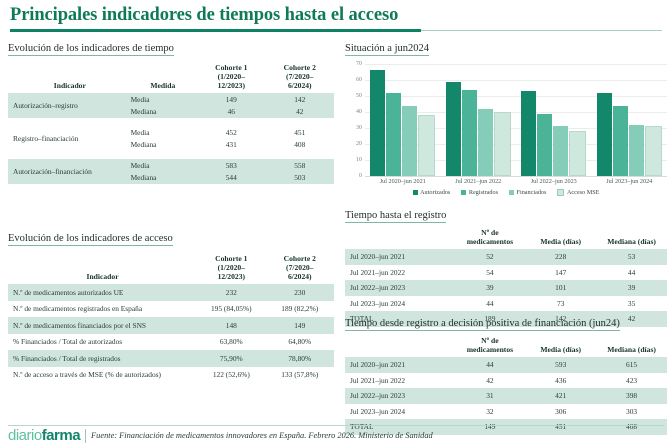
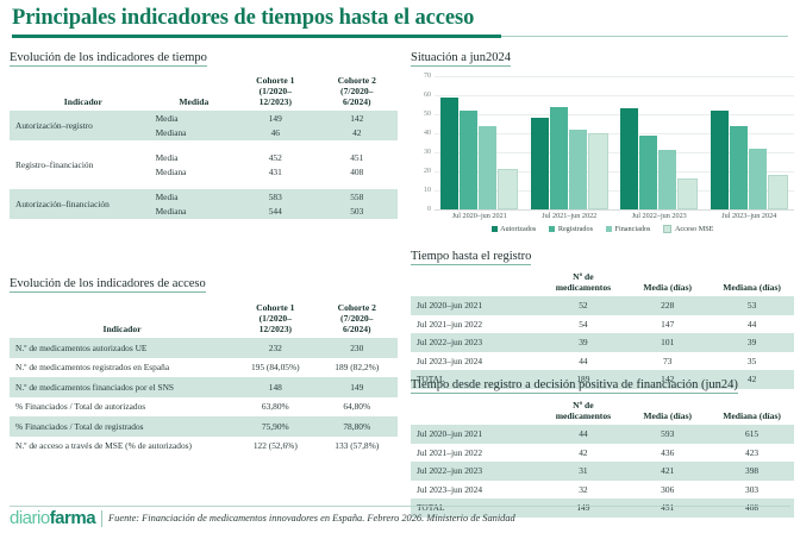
Autorizados/Jul 2020–jun 2021: 66 -> 59
Acceso MSE/Jul 2020–jun 2021: 37 -> 20
Autorizados/Jul 2021–jun 2022: 59 -> 48
Acceso MSE/Jul 2022–jun 2023: 27 -> 15
Acceso MSE/Jul 2023–jun 2024: 30 -> 17
